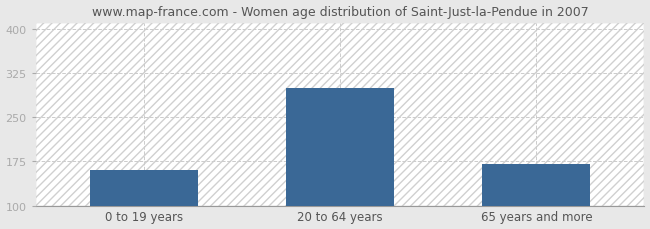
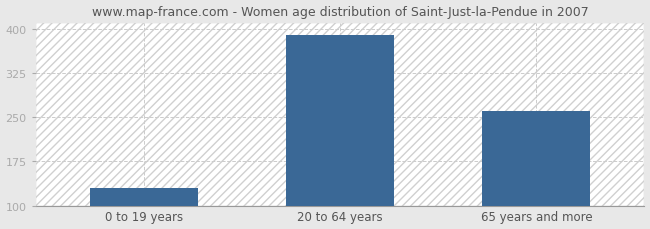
0 to 19 years: 160 -> 130
20 to 64 years: 300 -> 390
65 years and more: 170 -> 260
